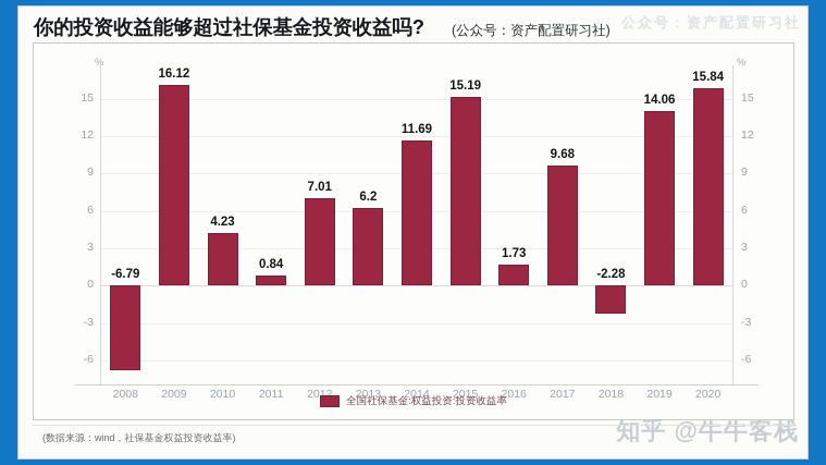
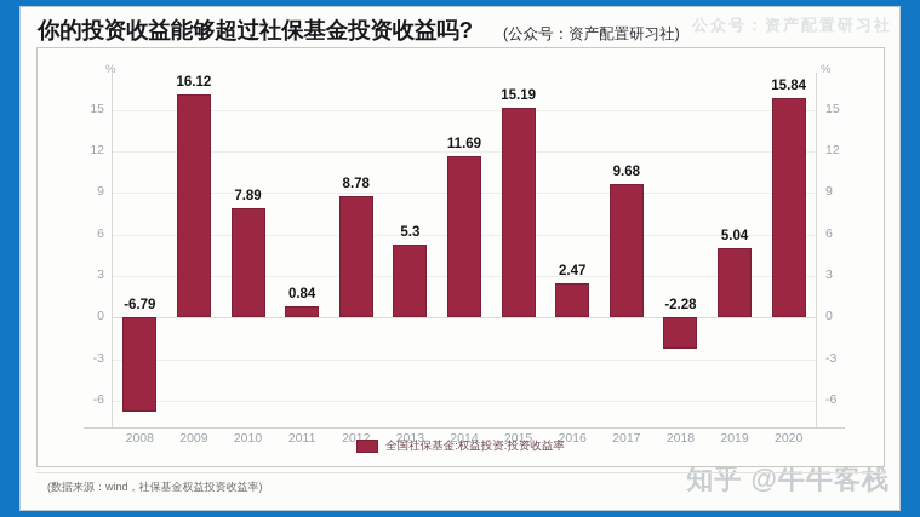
2010: 4.23 -> 7.89
2012: 7.01 -> 8.78
2013: 6.2 -> 5.3
2016: 1.73 -> 2.47
2019: 14.06 -> 5.04
